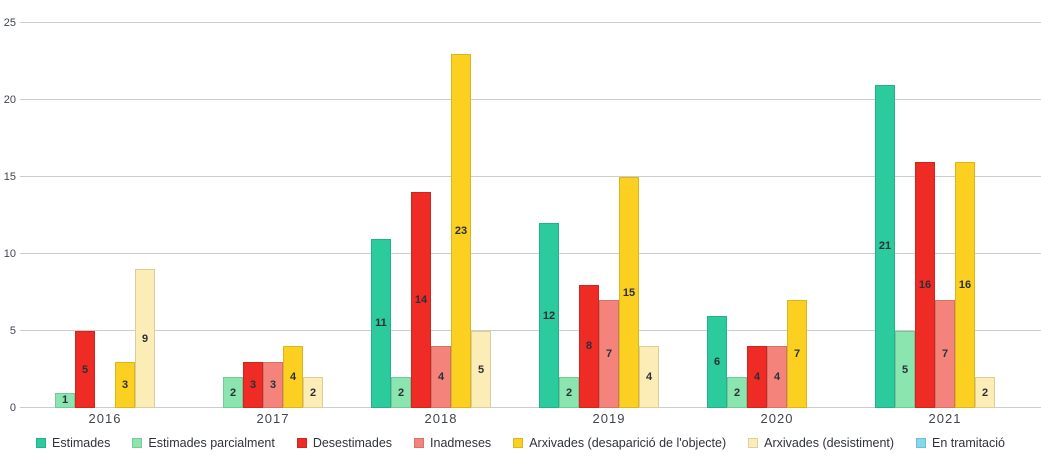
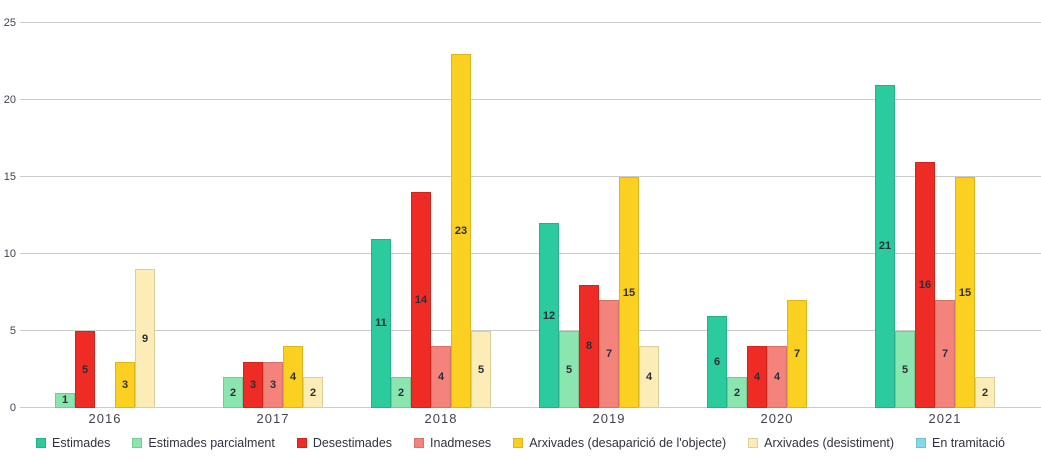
Estimades parcialment/2019: 2 -> 5
Arxivades (desaparició de l'objecte)/2021: 16 -> 15
